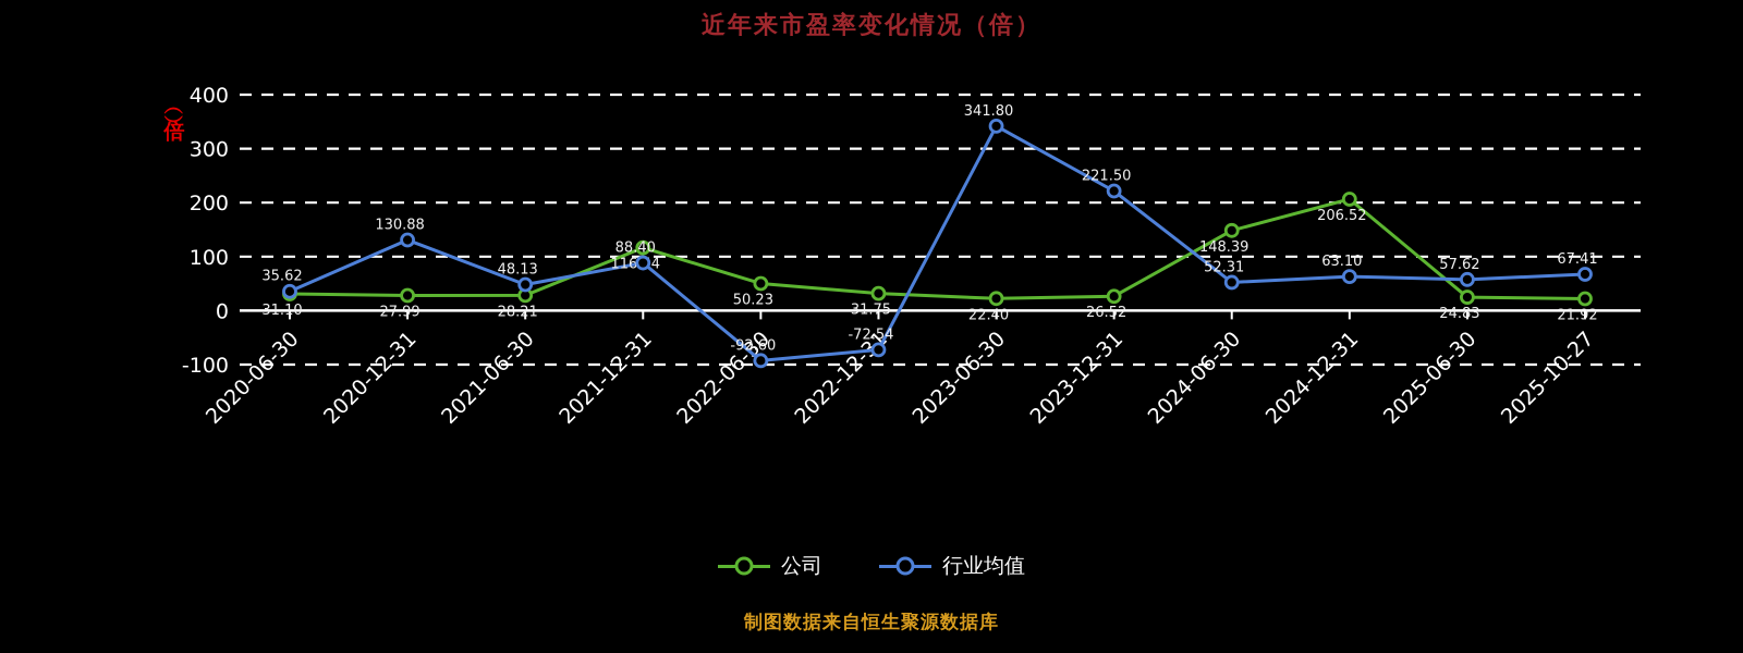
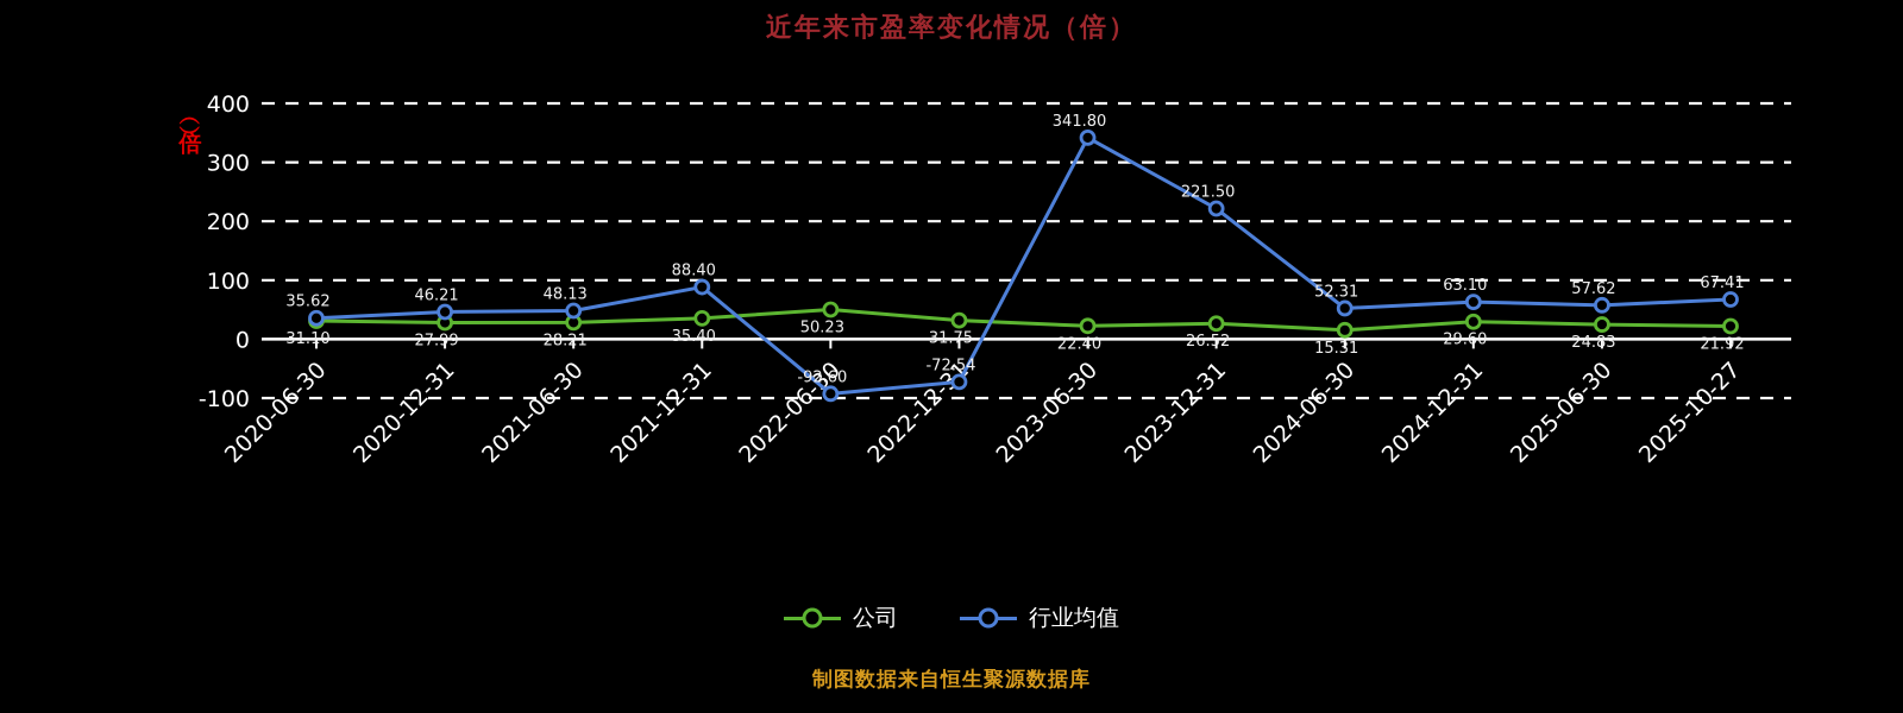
行业均值/2020-12-31: 130.88 -> 46.21
公司/2021-12-31: 116.54 -> 35.40
公司/2024-06-30: 148.39 -> 15.31
公司/2024-12-31: 206.52 -> 29.60
